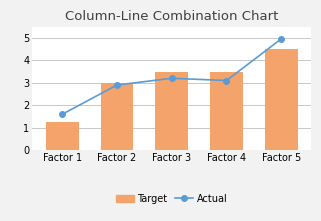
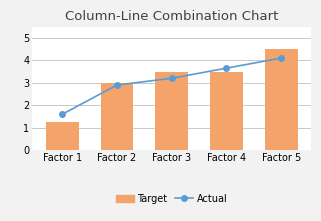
Actual/Factor 4: 3.10 -> 3.65
Actual/Factor 5: 4.95 -> 4.10
